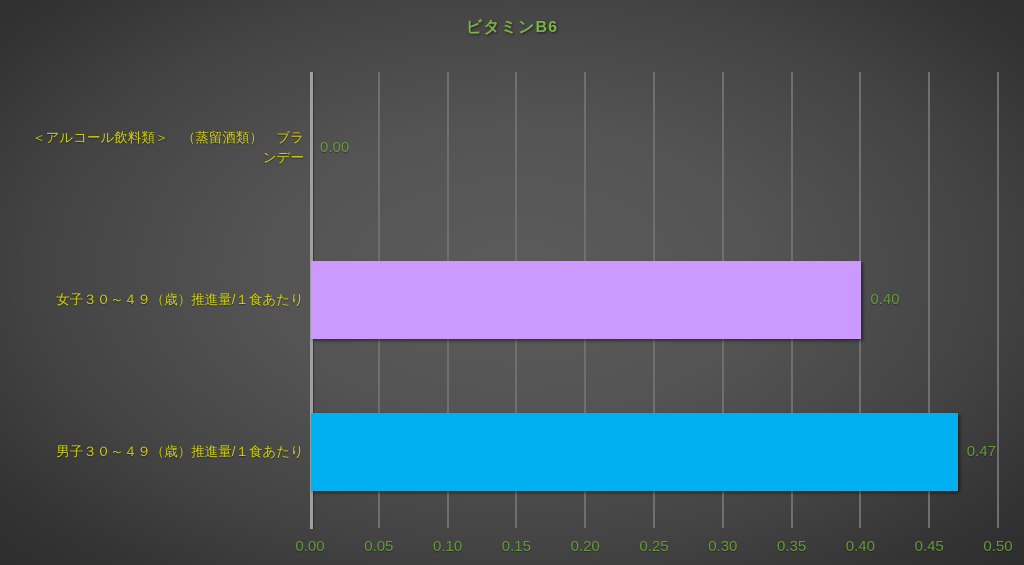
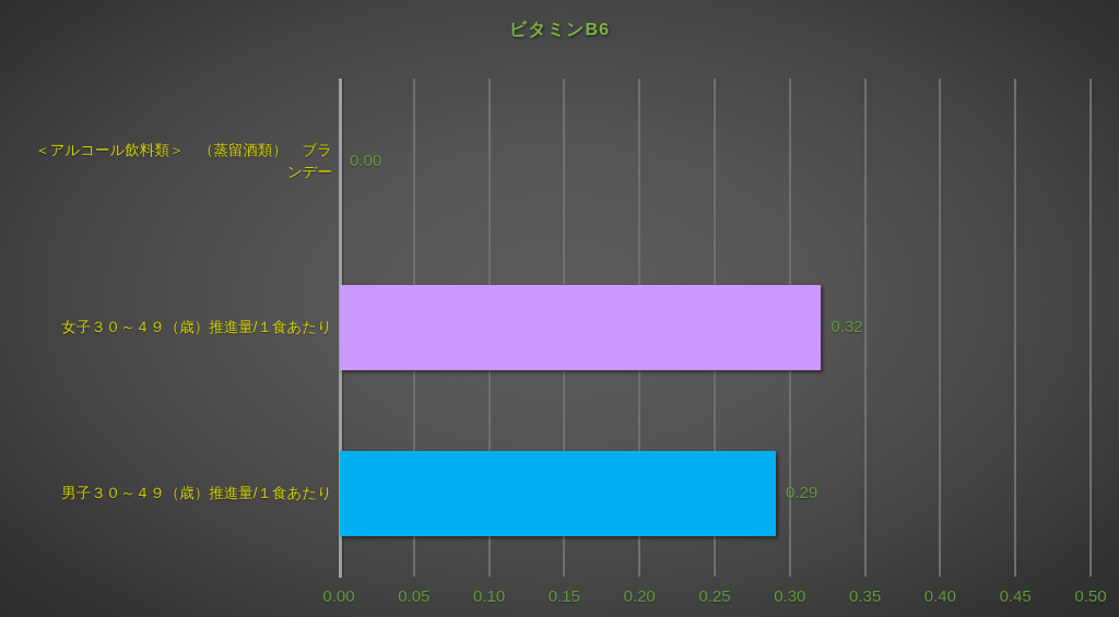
女子３０～４９（歳）推進量/１食あたり: 0.40 -> 0.32
男子３０～４９（歳）推進量/１食あたり: 0.47 -> 0.29
